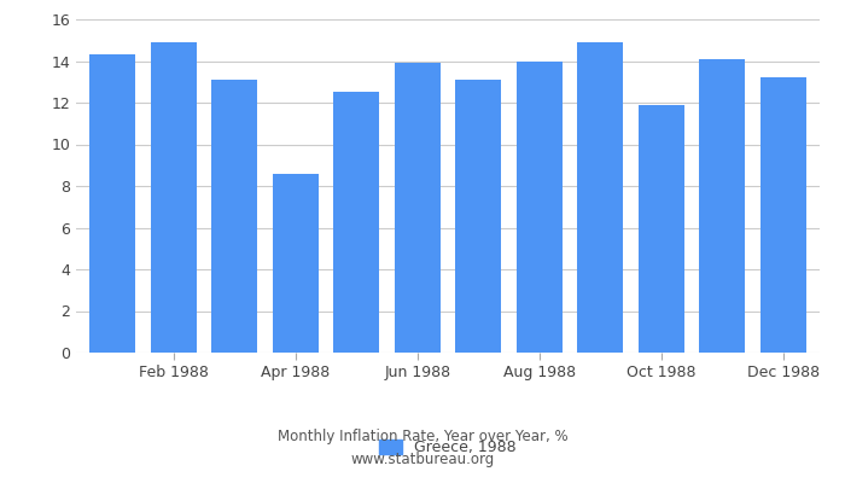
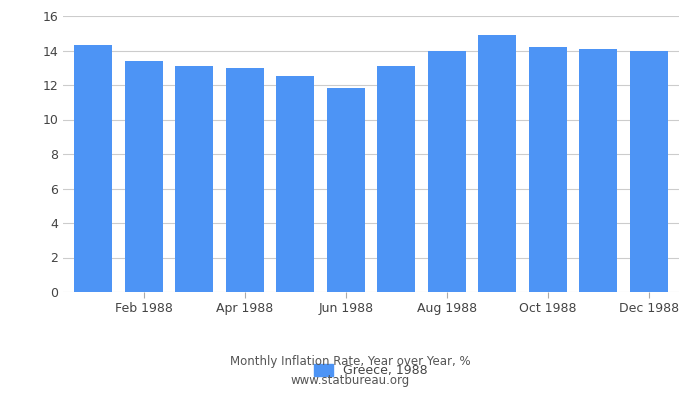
Feb 1988: 14.9 -> 13.4
Apr 1988: 8.6 -> 13.0
Jun 1988: 13.9 -> 11.8
Oct 1988: 11.9 -> 14.2
Dec 1988: 13.2 -> 14.0
